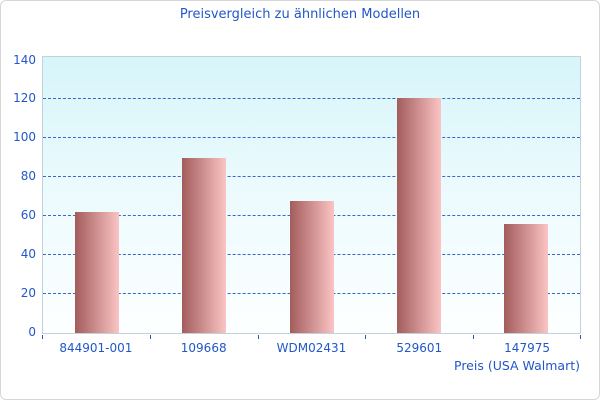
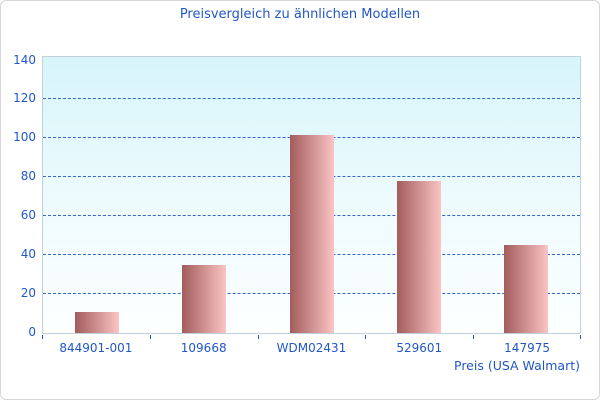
844901-001: 62 -> 11
109668: 90 -> 35
WDM02431: 68 -> 102
529601: 121 -> 78
147975: 56 -> 45
